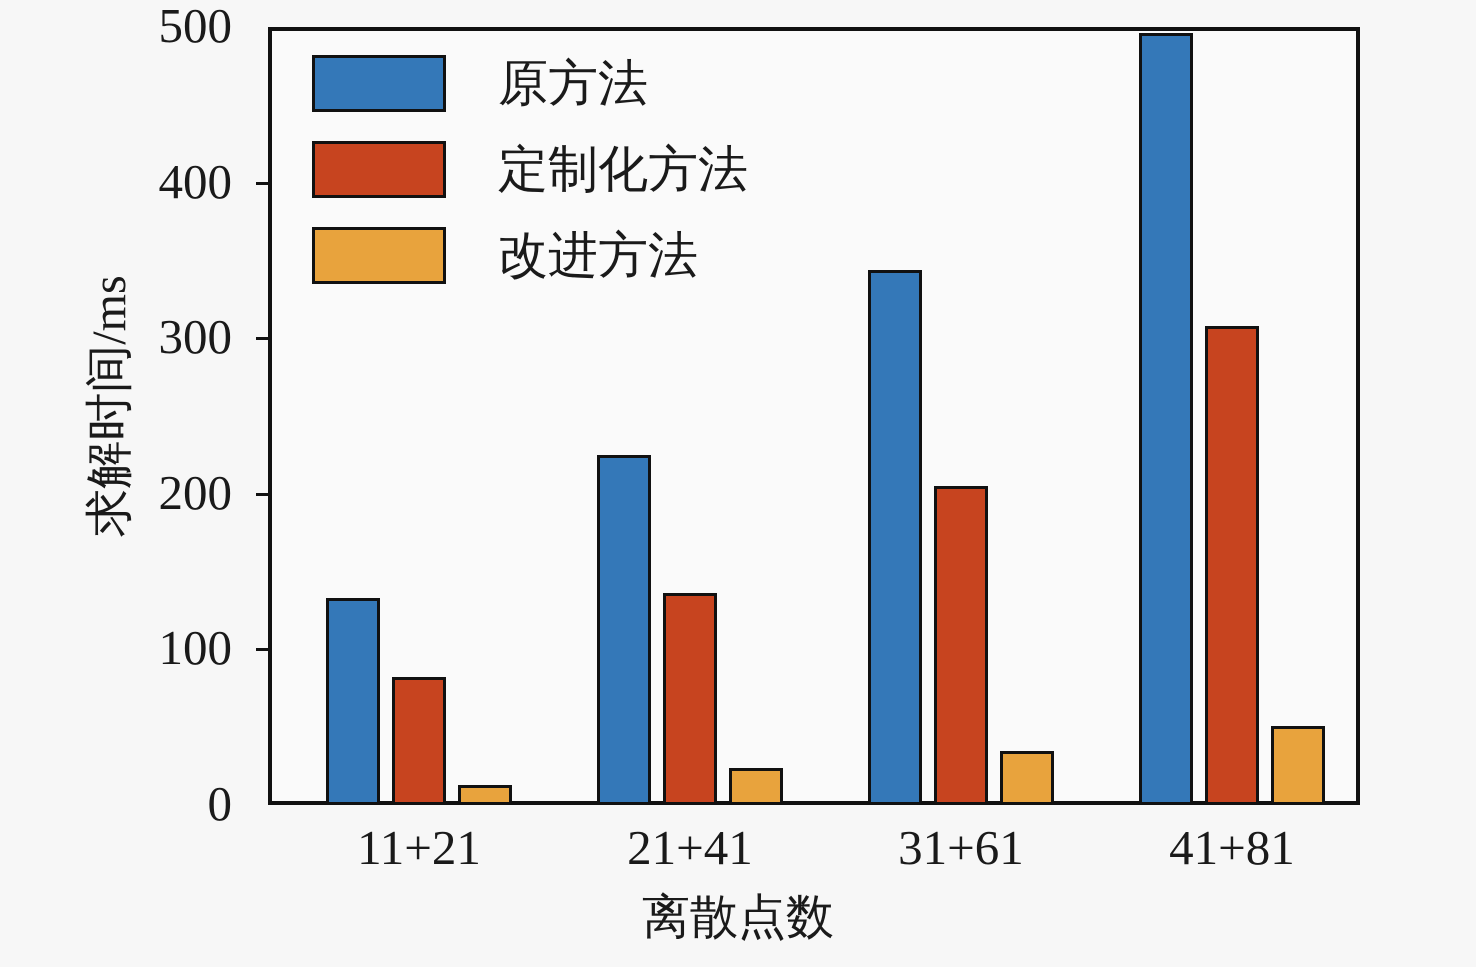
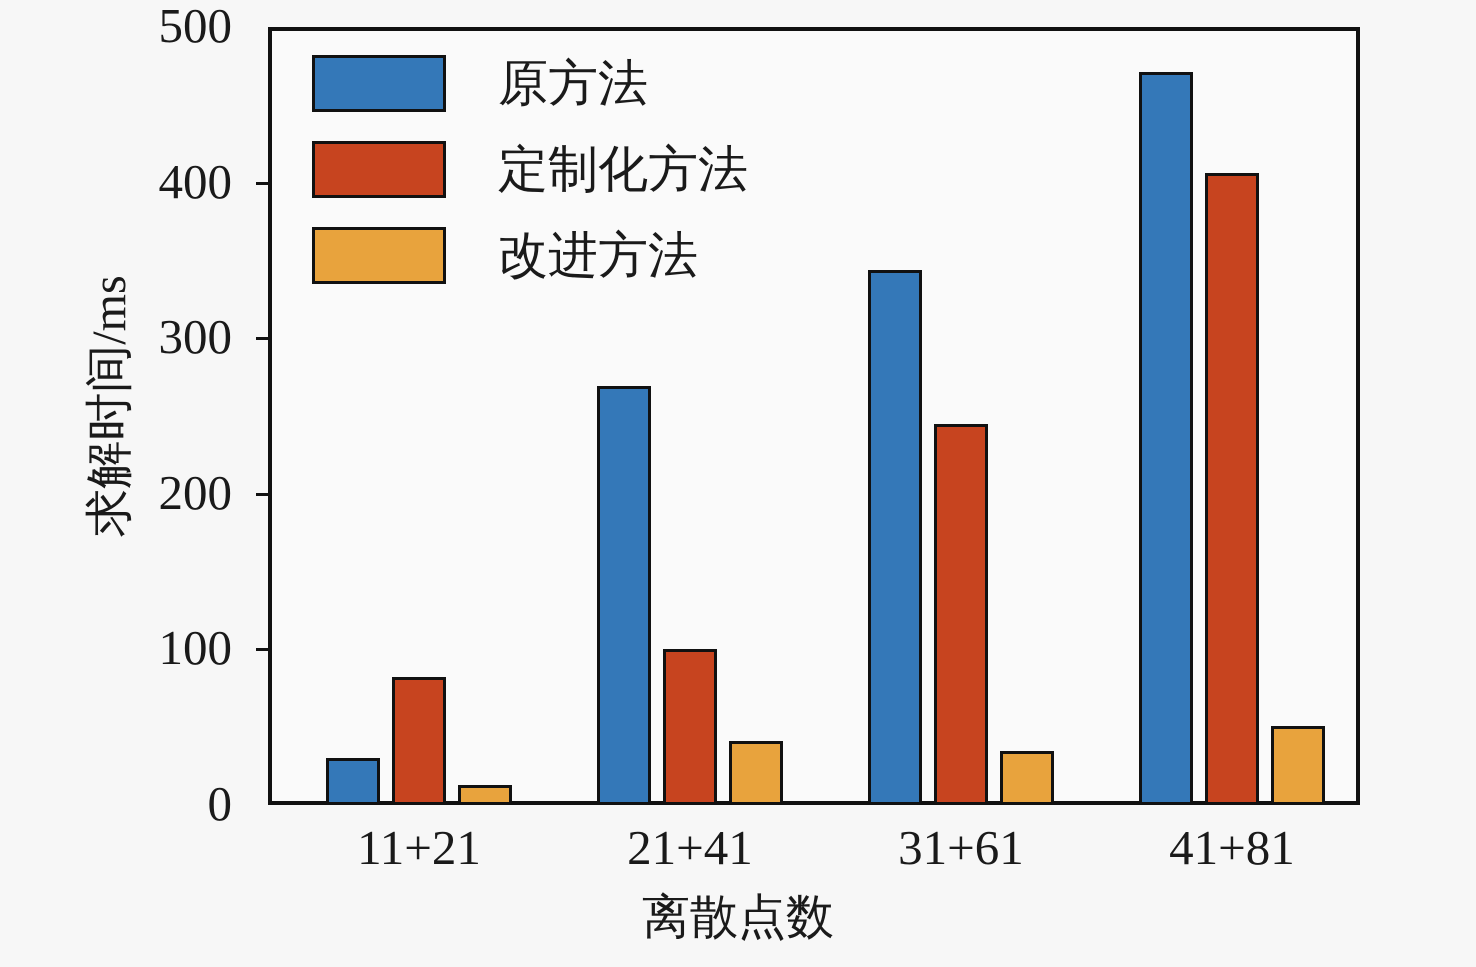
原方法/11+21: 133 -> 30
原方法/21+41: 225 -> 269
定制化方法/21+41: 136 -> 100
改进方法/21+41: 24 -> 41
定制化方法/31+61: 205 -> 245
原方法/41+81: 496 -> 471
定制化方法/41+81: 308 -> 406
